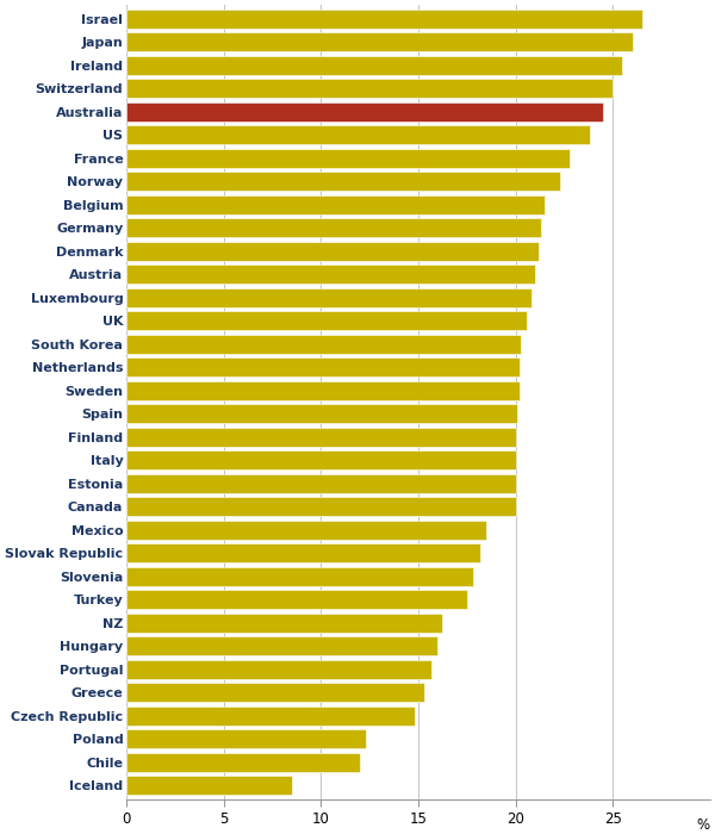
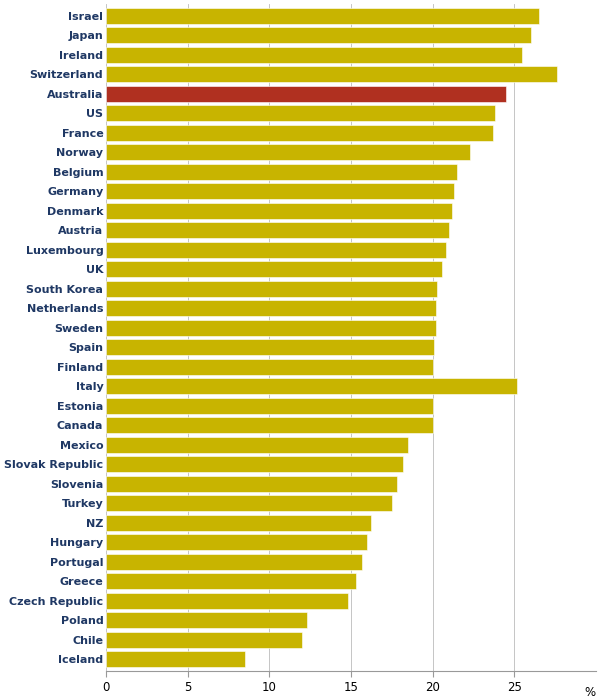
Switzerland: 25.0 -> 27.6
France: 22.8 -> 23.7
Italy: 20.0 -> 25.2
